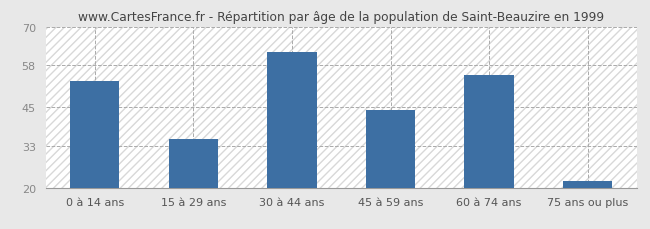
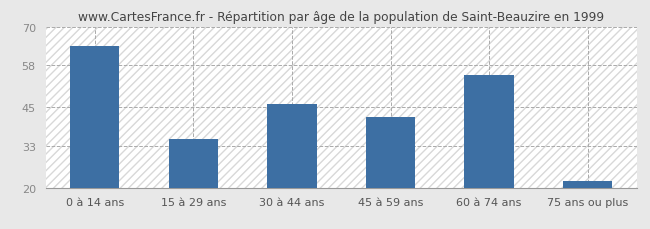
0 à 14 ans: 53 -> 64
30 à 44 ans: 62 -> 46
45 à 59 ans: 44 -> 42
